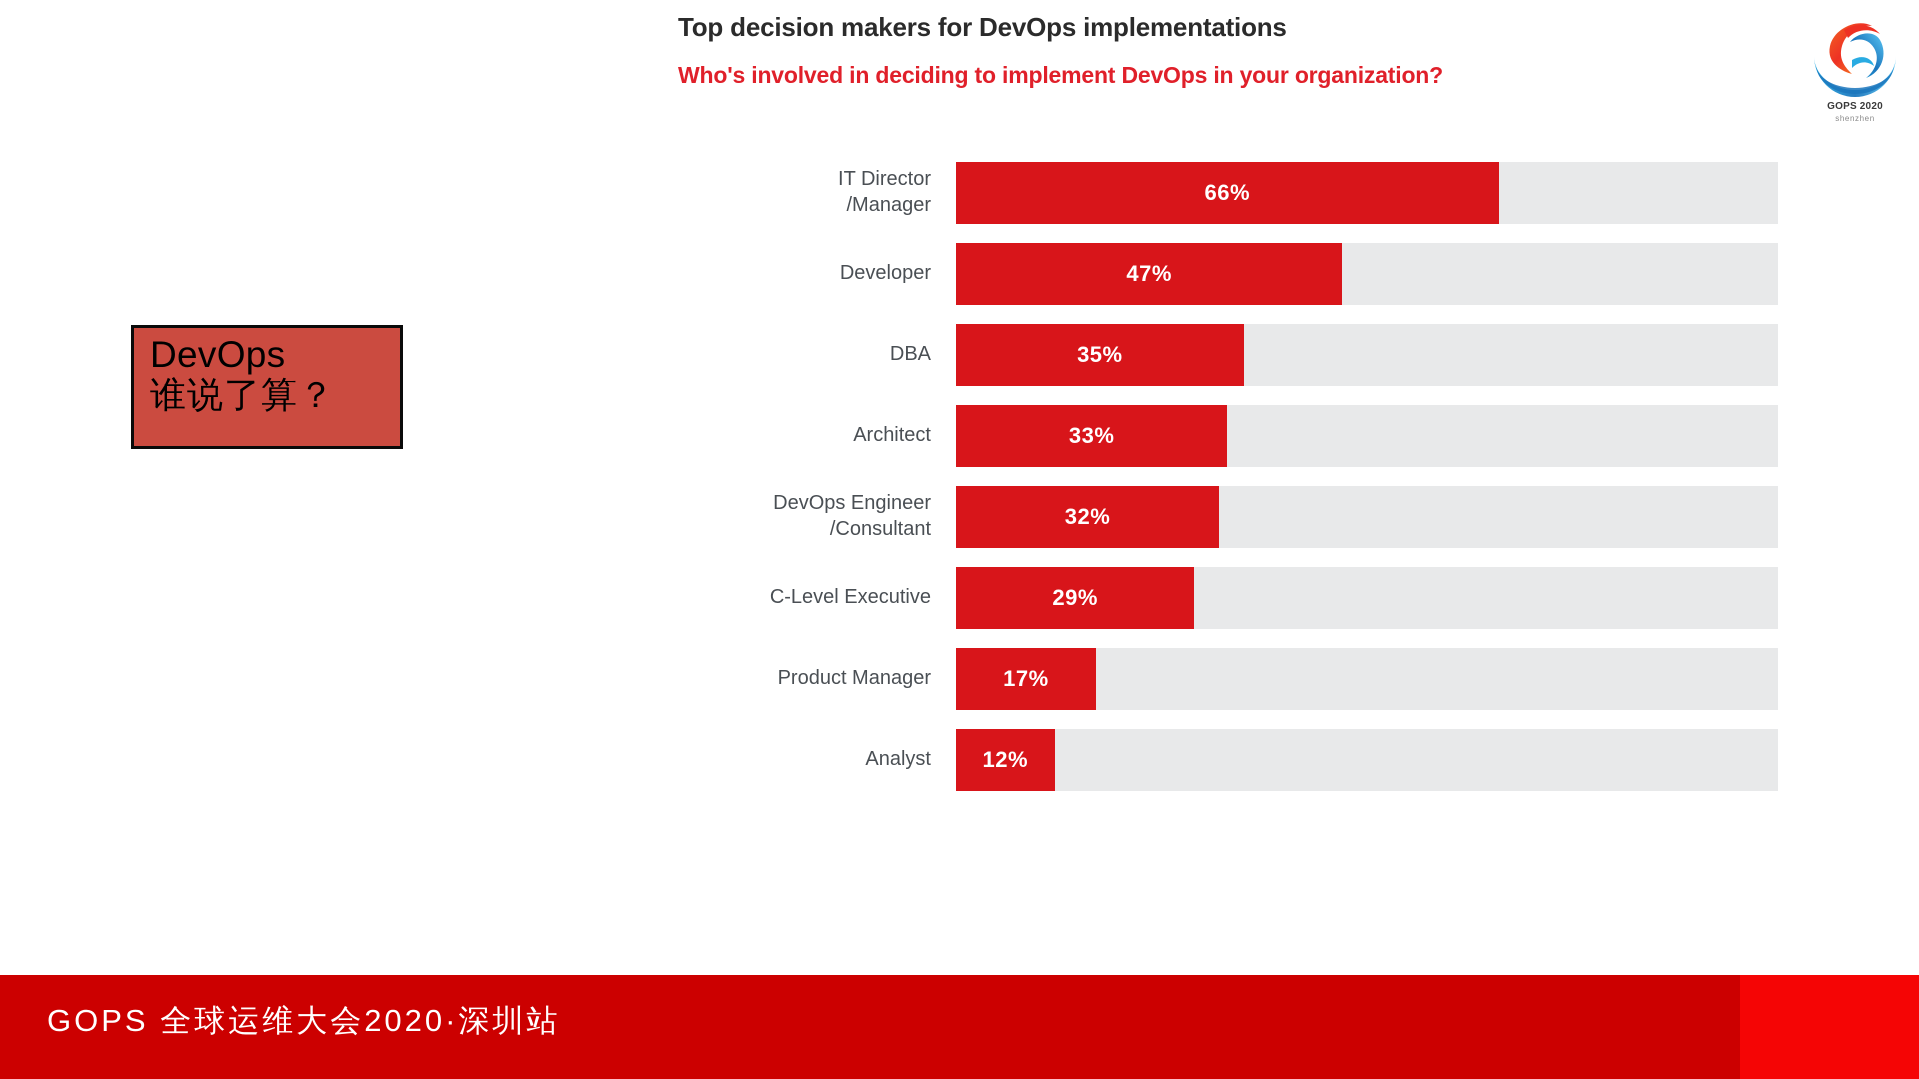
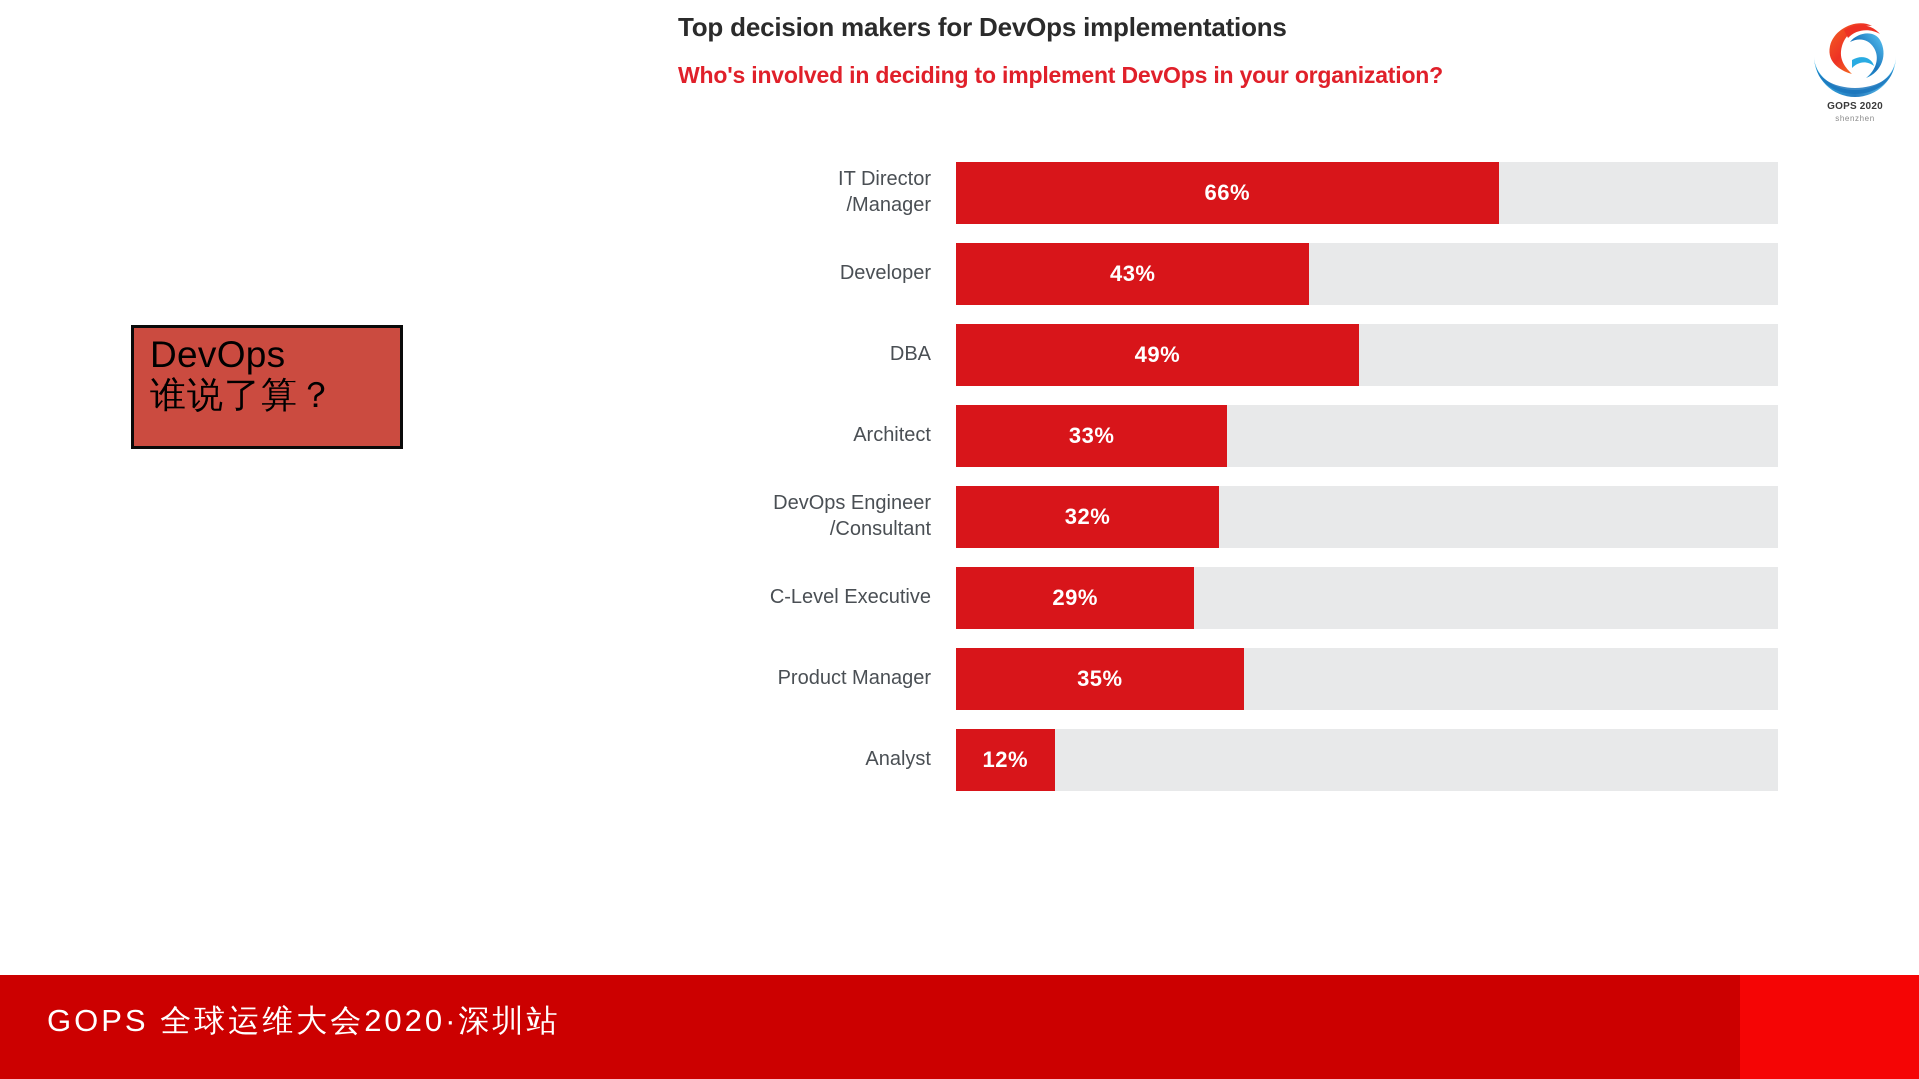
Developer: 47% -> 43%
DBA: 35% -> 49%
Product Manager: 17% -> 35%
